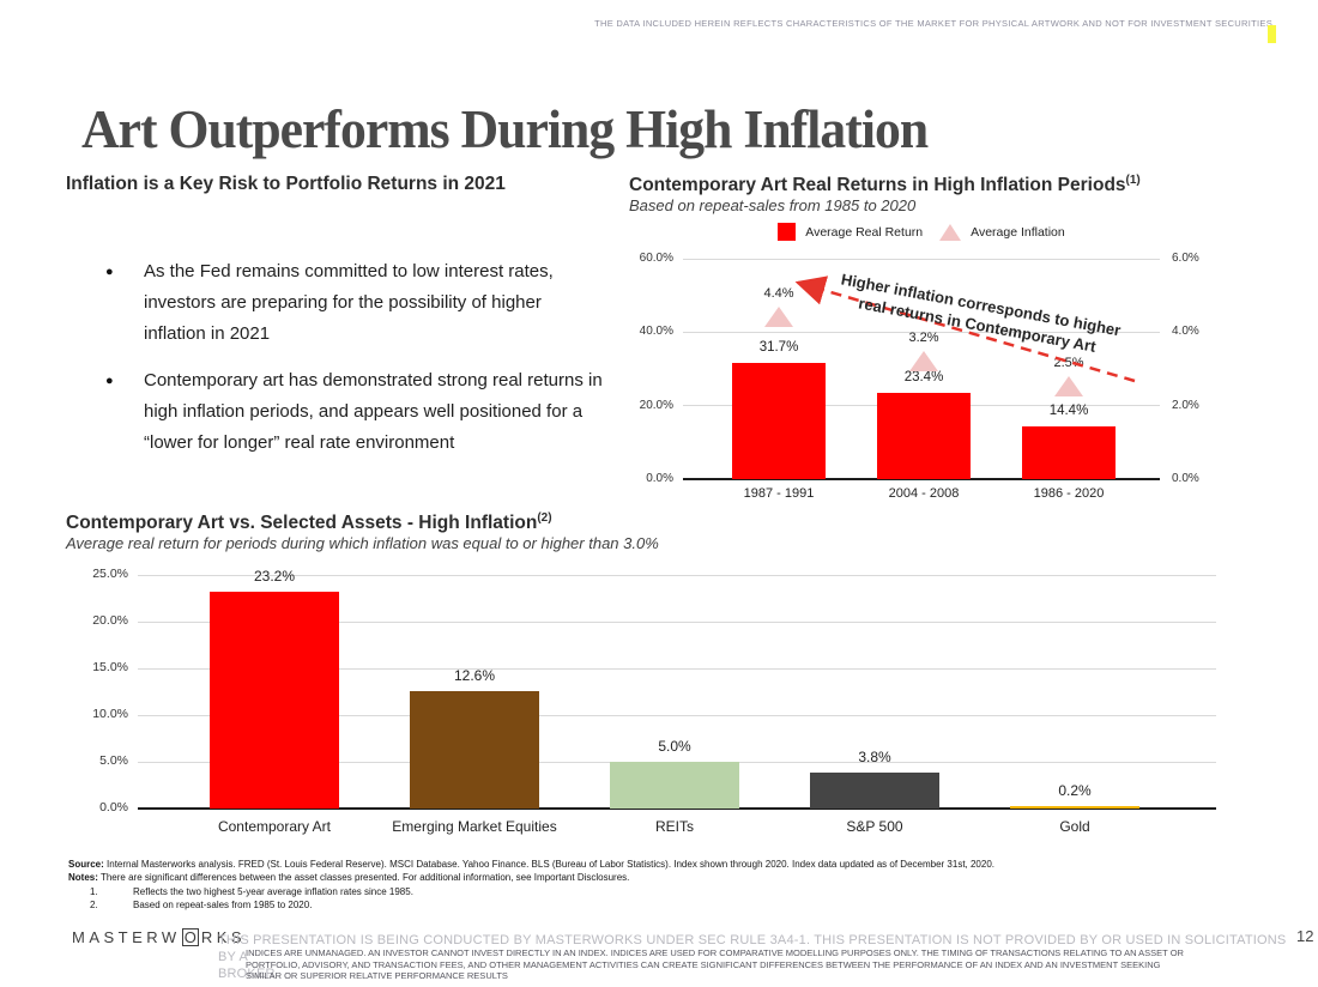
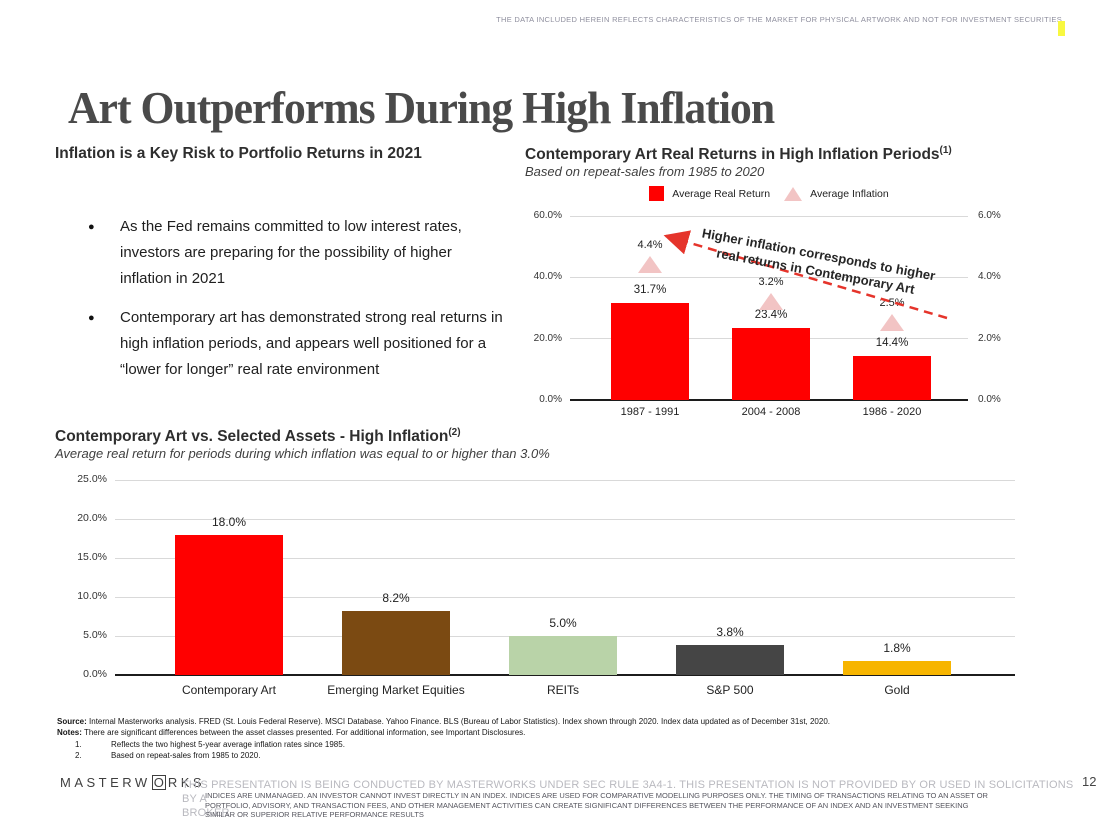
Contemporary Art vs. Selected Assets - High Inflation/Contemporary Art: 23.2% -> 18.0%
Contemporary Art vs. Selected Assets - High Inflation/Emerging Market Equities: 12.6% -> 8.2%
Contemporary Art vs. Selected Assets - High Inflation/Gold: 0.2% -> 1.8%
